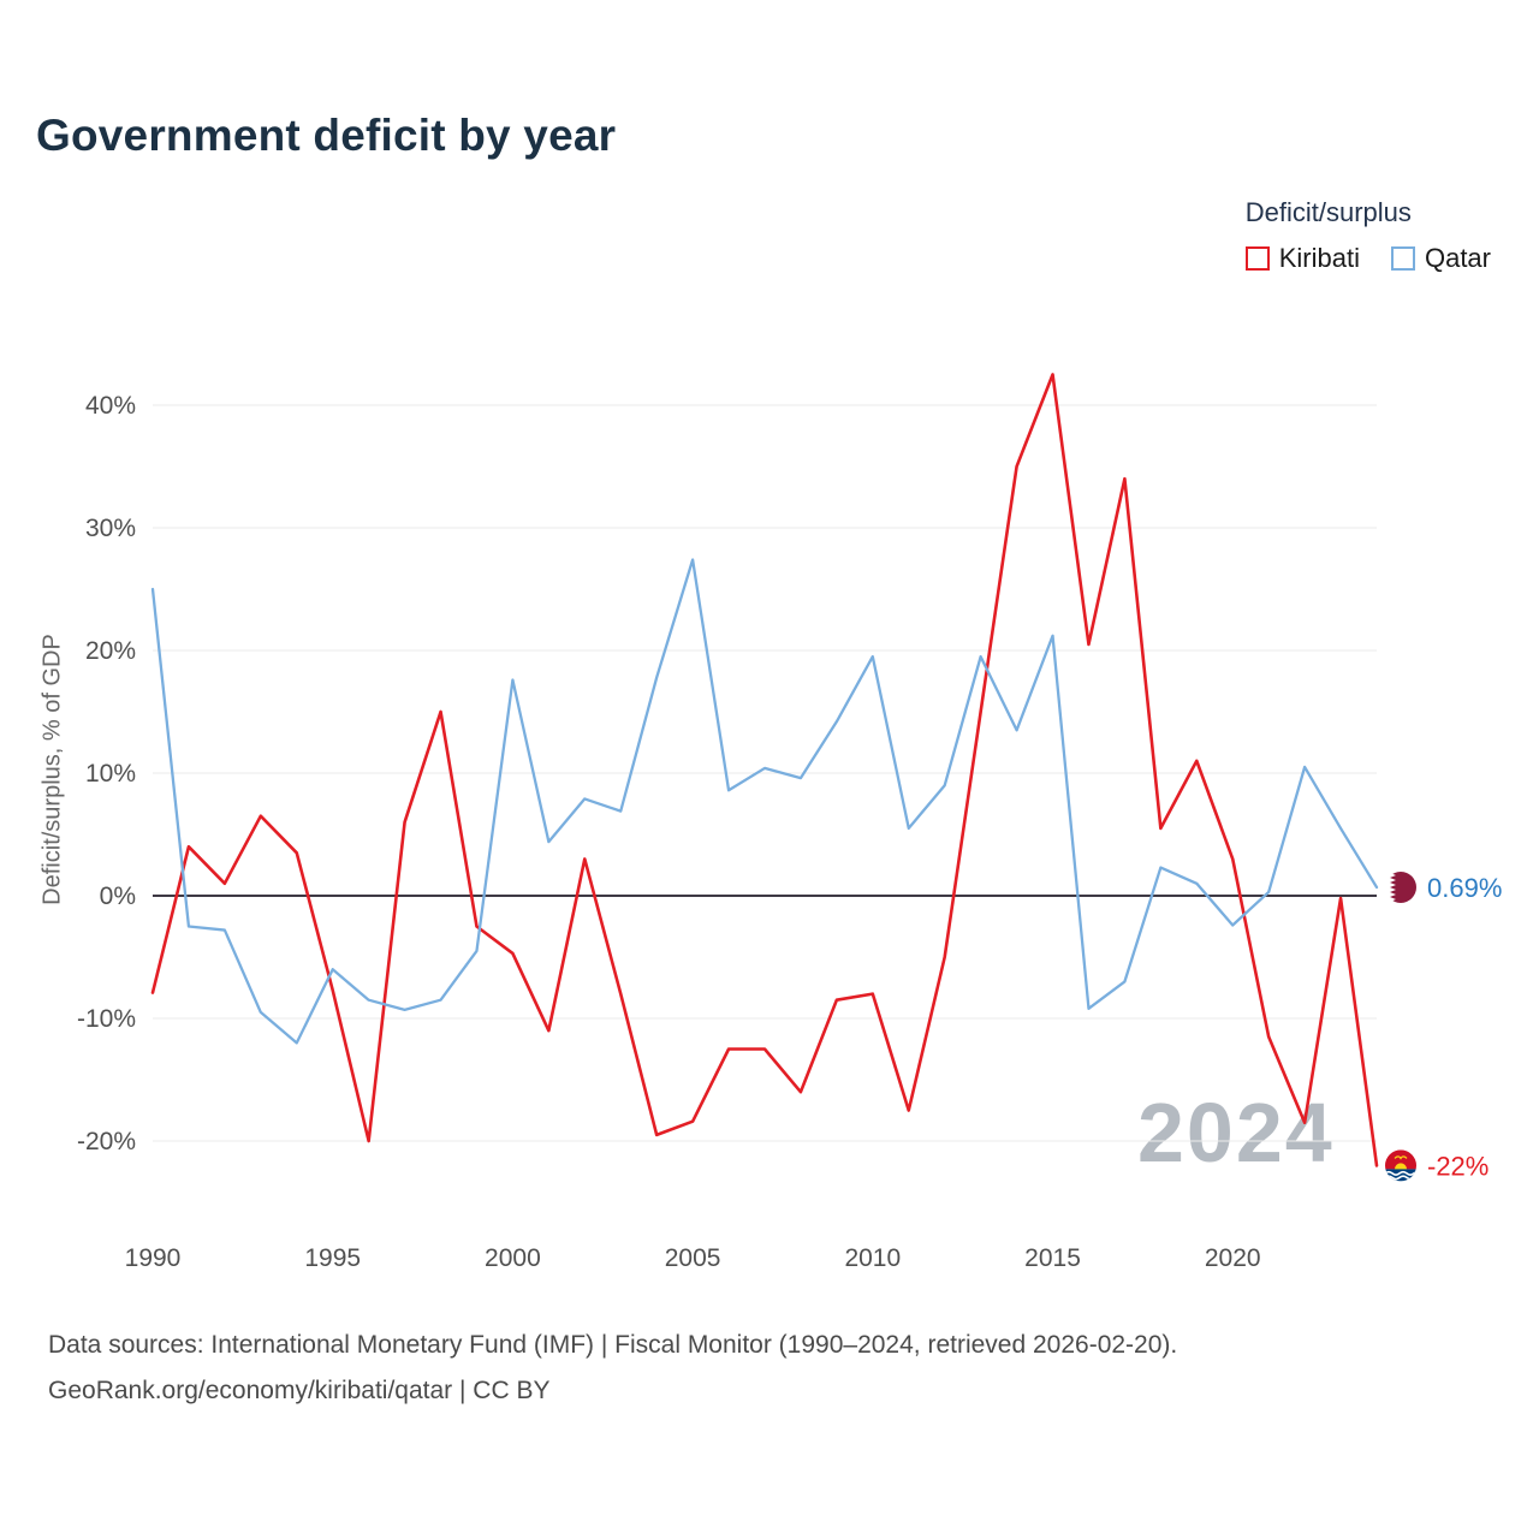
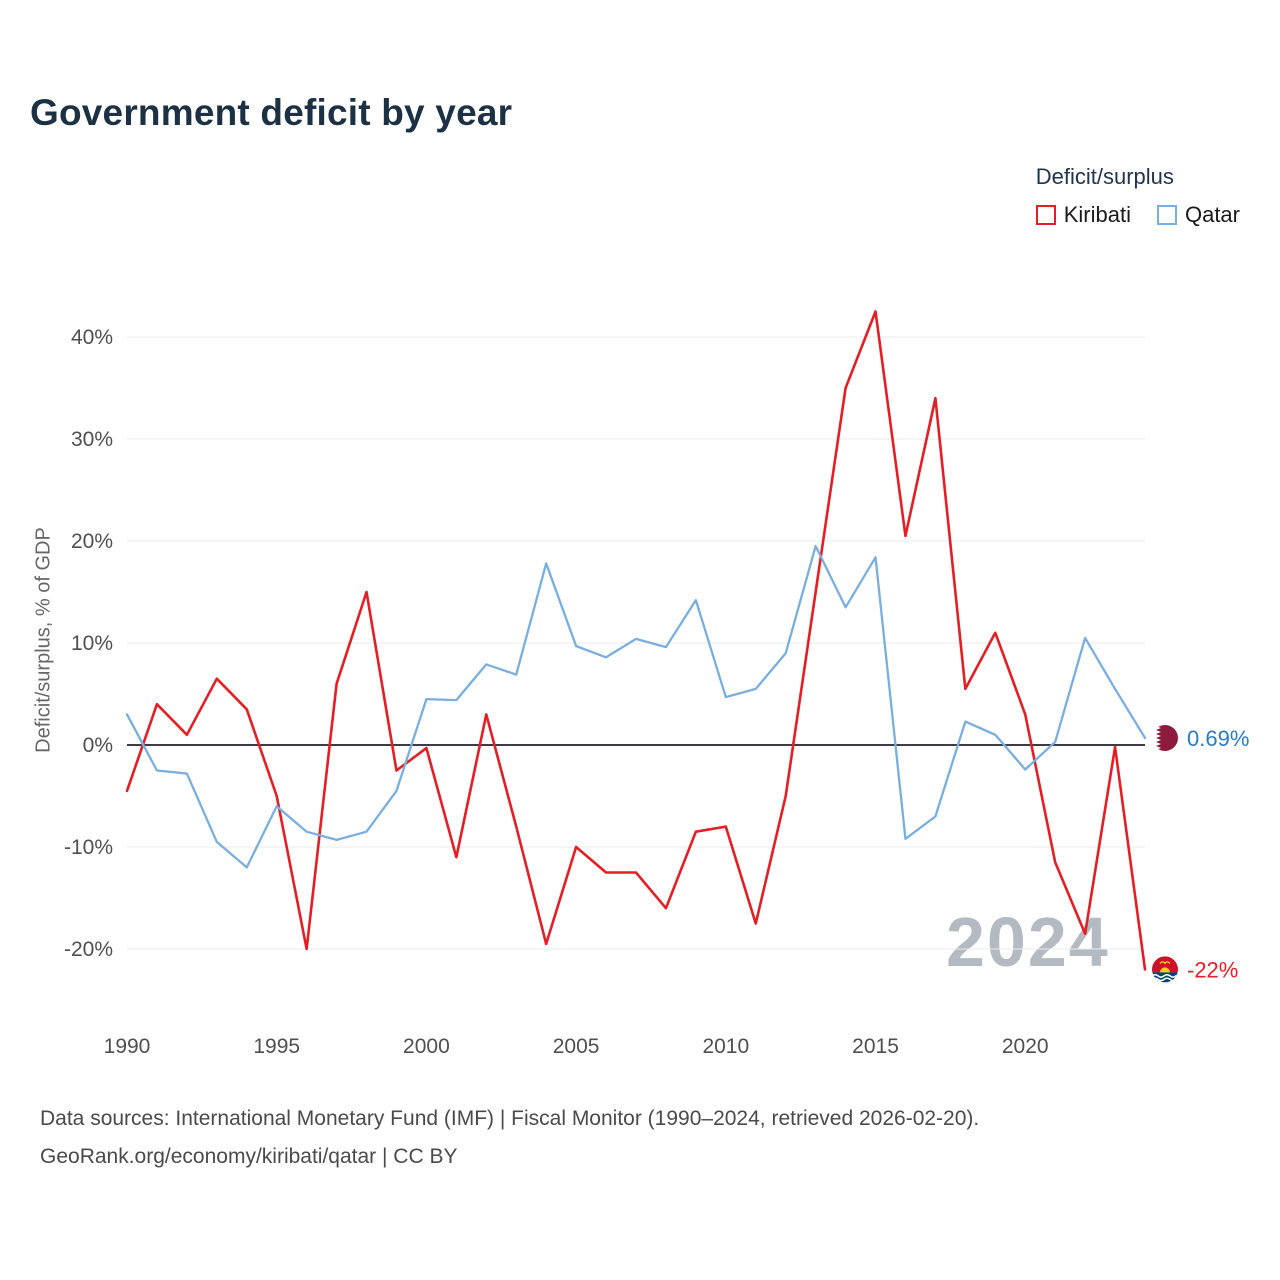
Kiribati/1990: -7.9% -> -4.5%
Qatar/1990: 25.0% -> 3.0%
Kiribati/1995: -7.7% -> -5.0%
Kiribati/2000: -4.7% -> -0.3%
Qatar/2000: 17.6% -> 4.5%
Kiribati/2005: -18.4% -> -10.0%
Qatar/2005: 27.4% -> 9.7%
Qatar/2010: 19.5% -> 4.7%
Qatar/2015: 21.2% -> 18.4%
